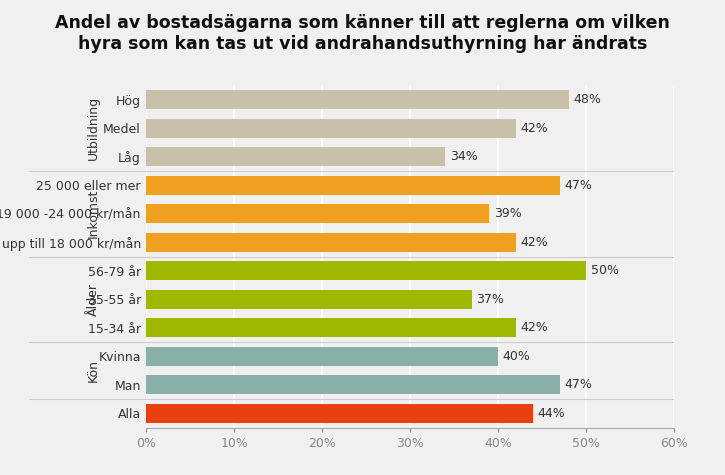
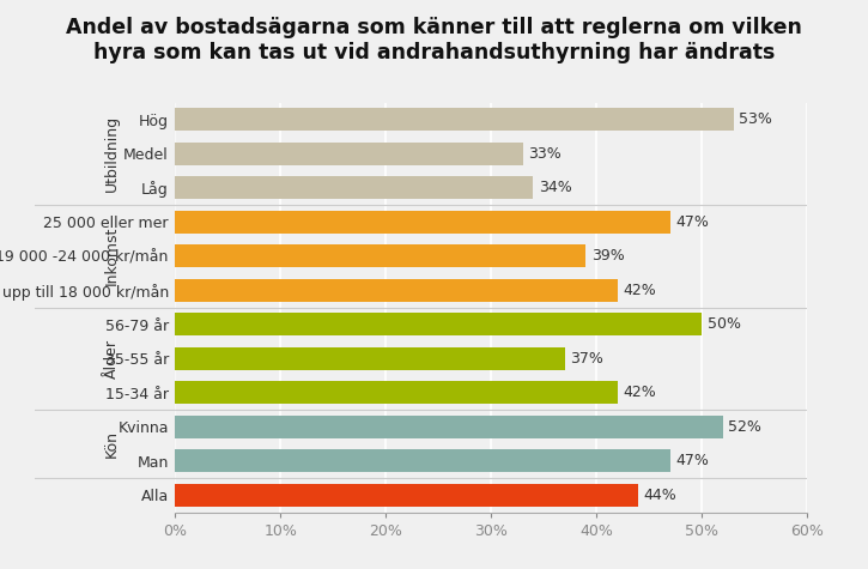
Hög: 48% -> 53%
Medel: 42% -> 33%
Kvinna: 40% -> 52%
